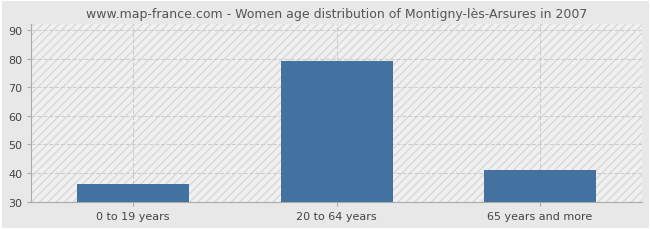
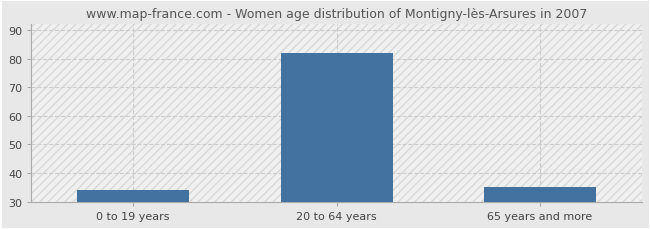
0 to 19 years: 36 -> 34
20 to 64 years: 79 -> 82
65 years and more: 41 -> 35
